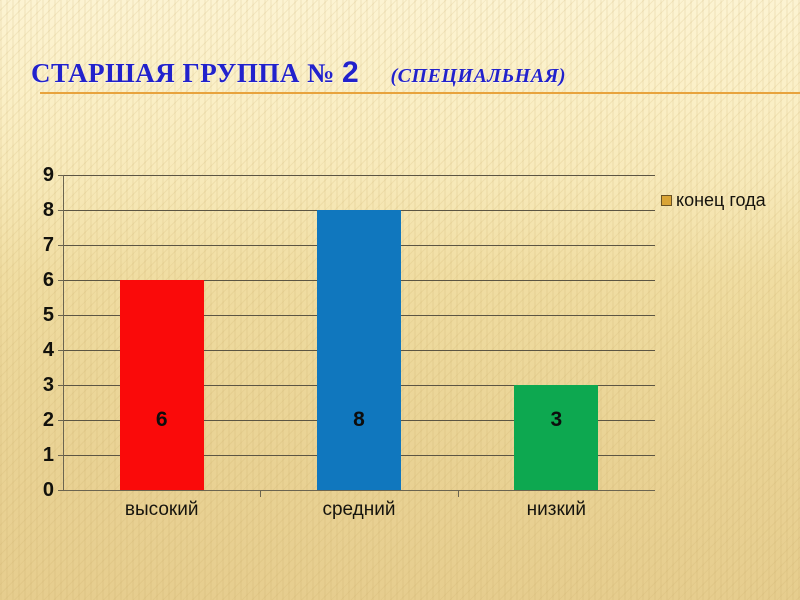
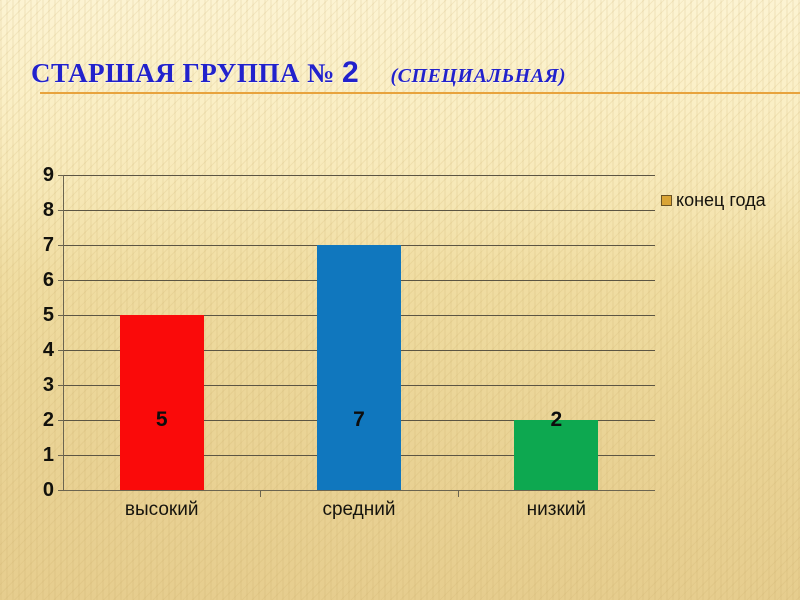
высокий: 6 -> 5
средний: 8 -> 7
низкий: 3 -> 2
